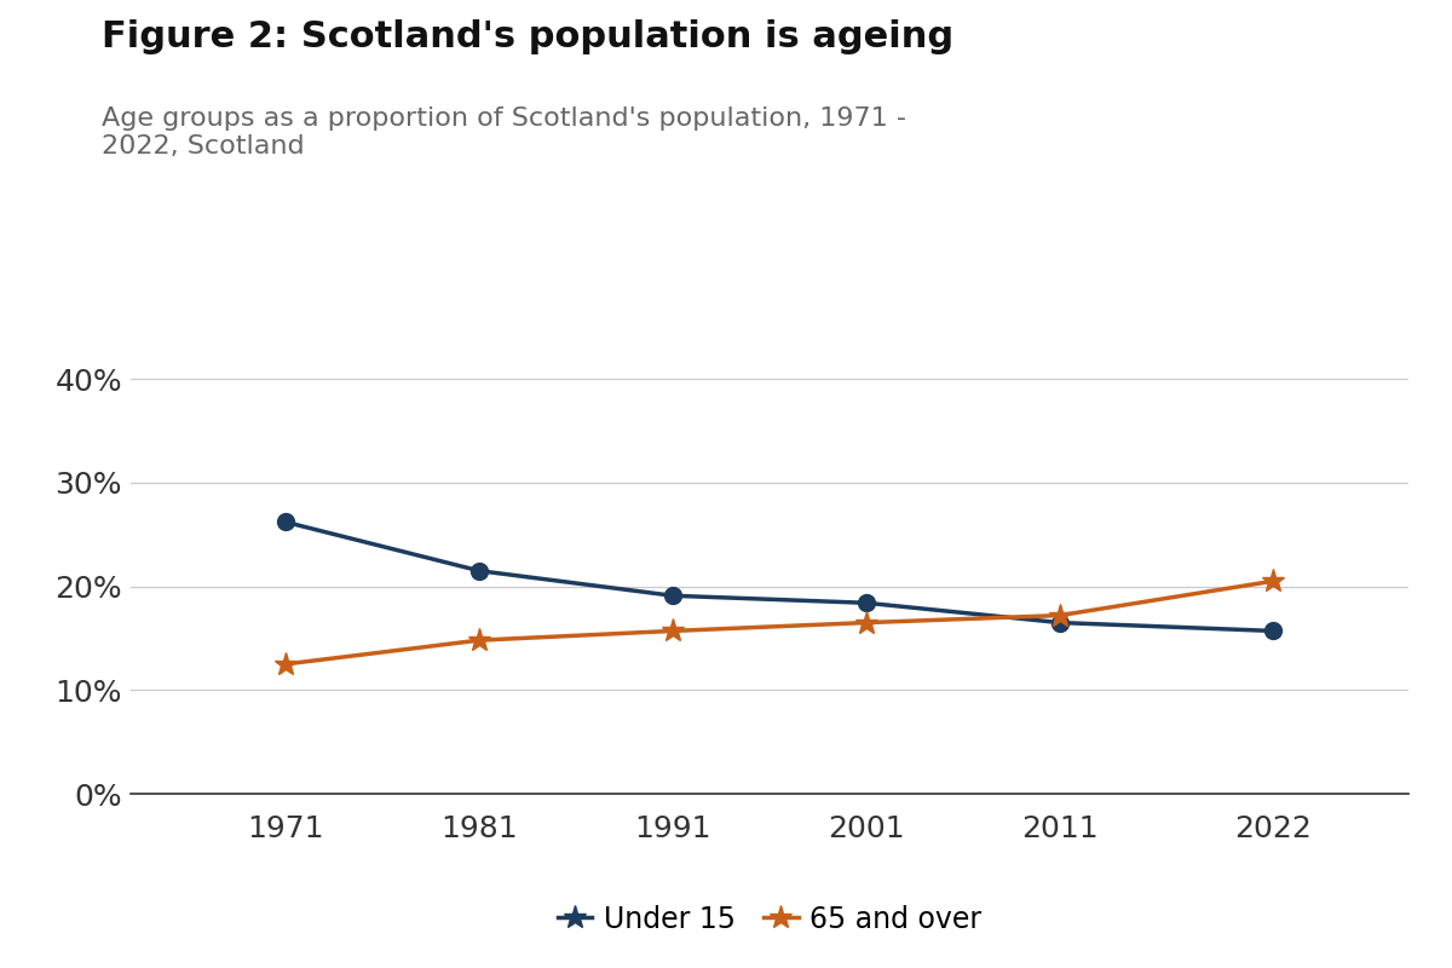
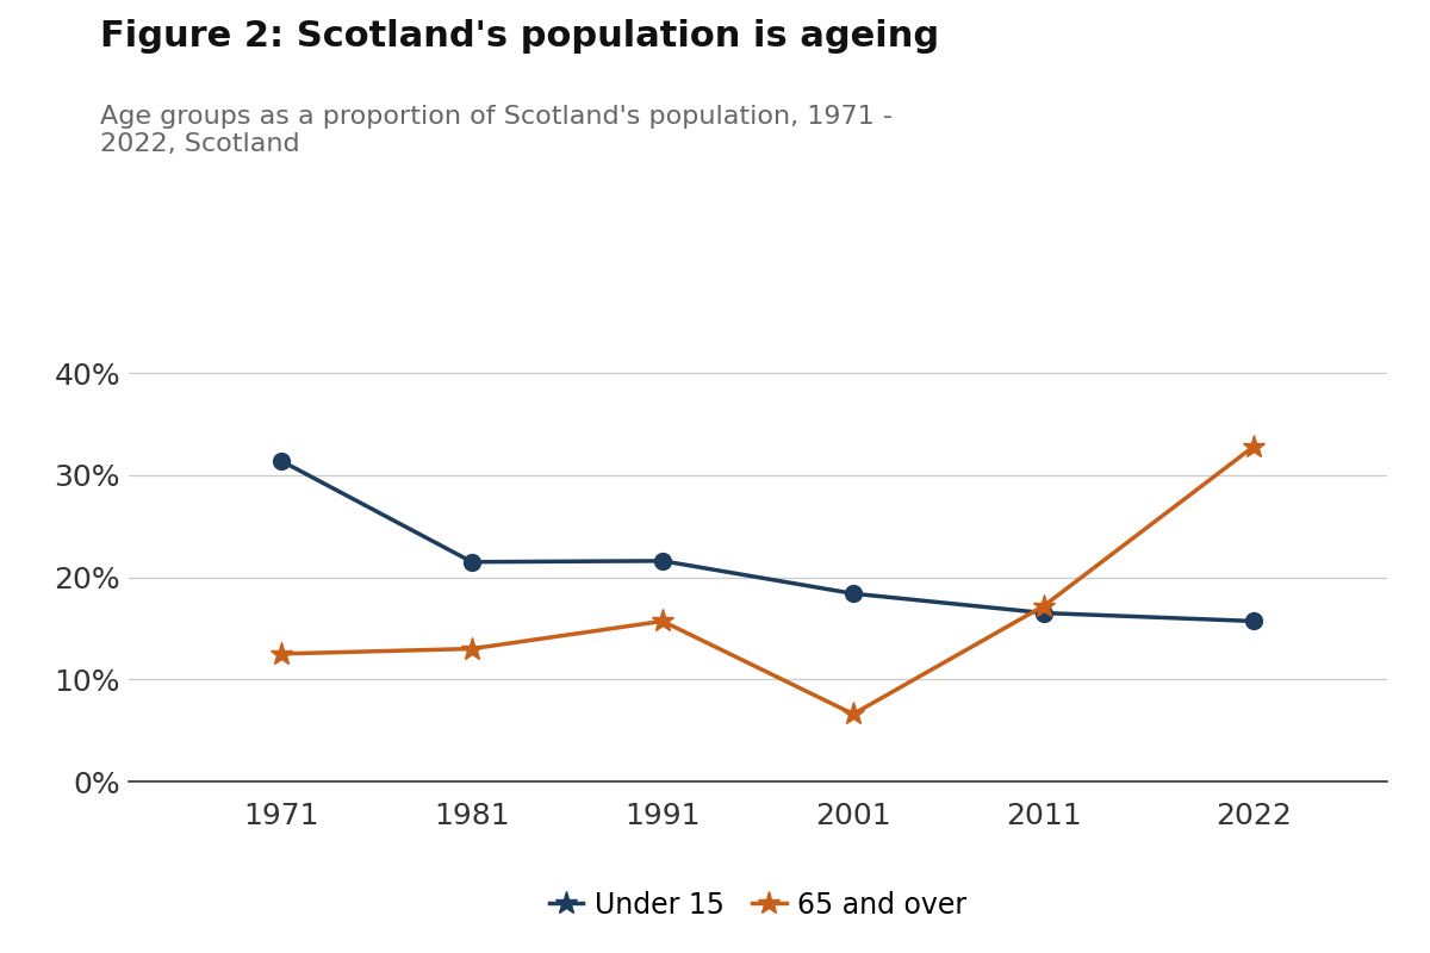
Under 15/1971: 26.2% -> 31.4%
65 and over/1981: 14.8% -> 13.0%
Under 15/1991: 19.1% -> 21.6%
65 and over/2001: 16.5% -> 6.6%
65 and over/2022: 20.5% -> 32.8%
